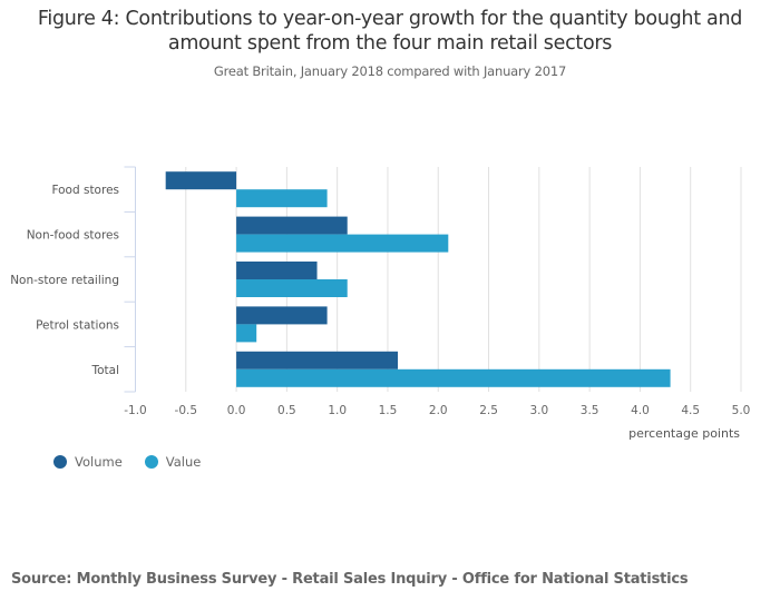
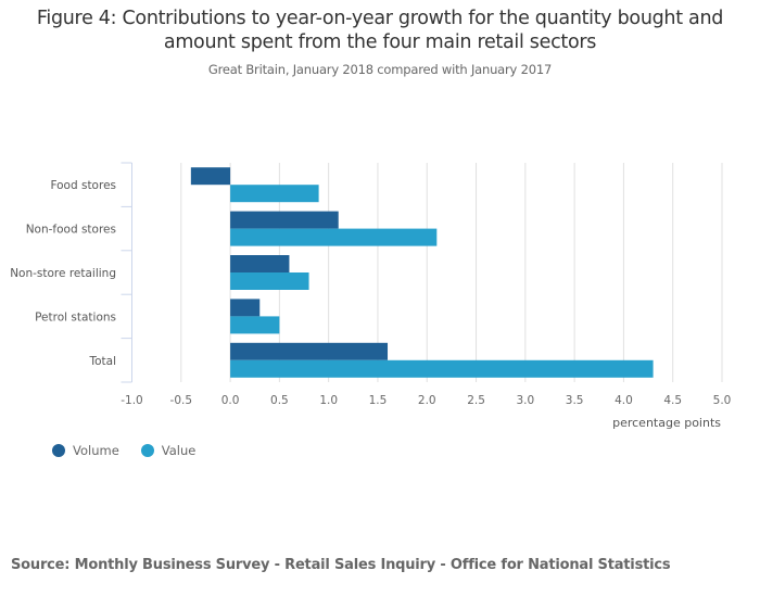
Volume/Food stores: -0.7 -> -0.4
Volume/Non-store retailing: 0.8 -> 0.6
Value/Non-store retailing: 1.1 -> 0.8
Volume/Petrol stations: 0.9 -> 0.3
Value/Petrol stations: 0.2 -> 0.5
